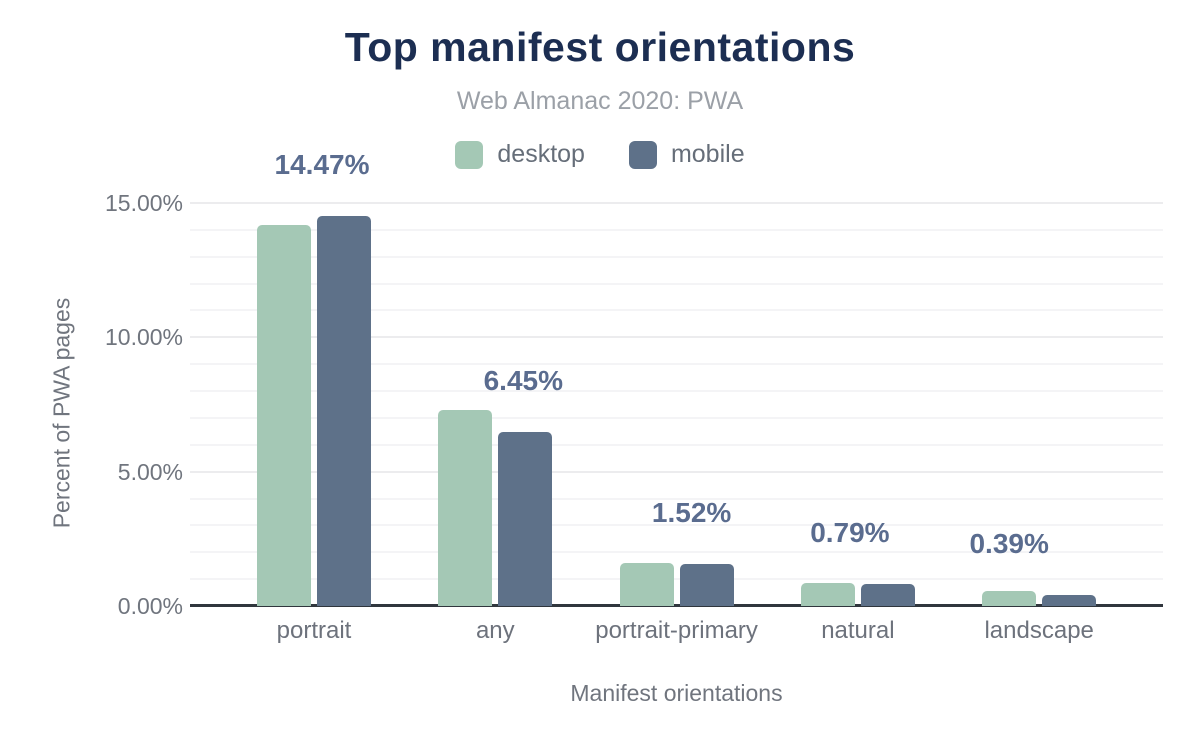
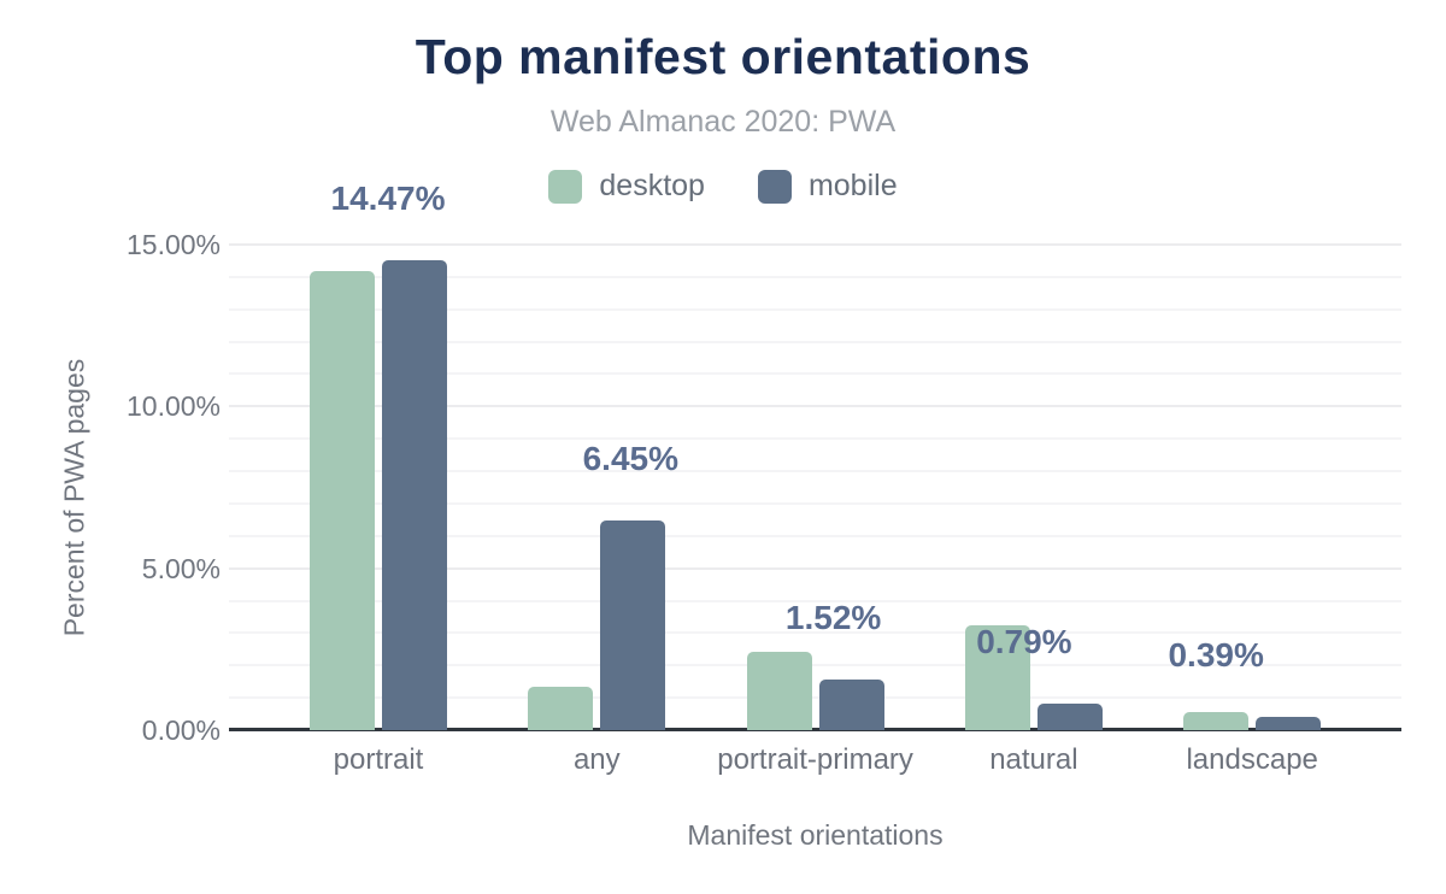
desktop/any: 7.2% -> 1.3%
desktop/portrait-primary: 1.6% -> 2.4%
desktop/natural: 0.8% -> 3.2%
